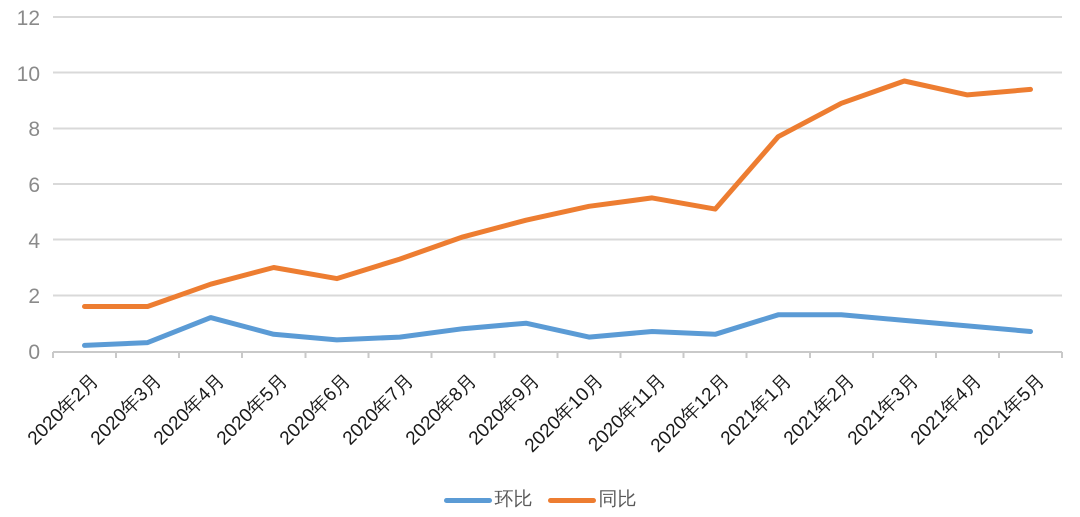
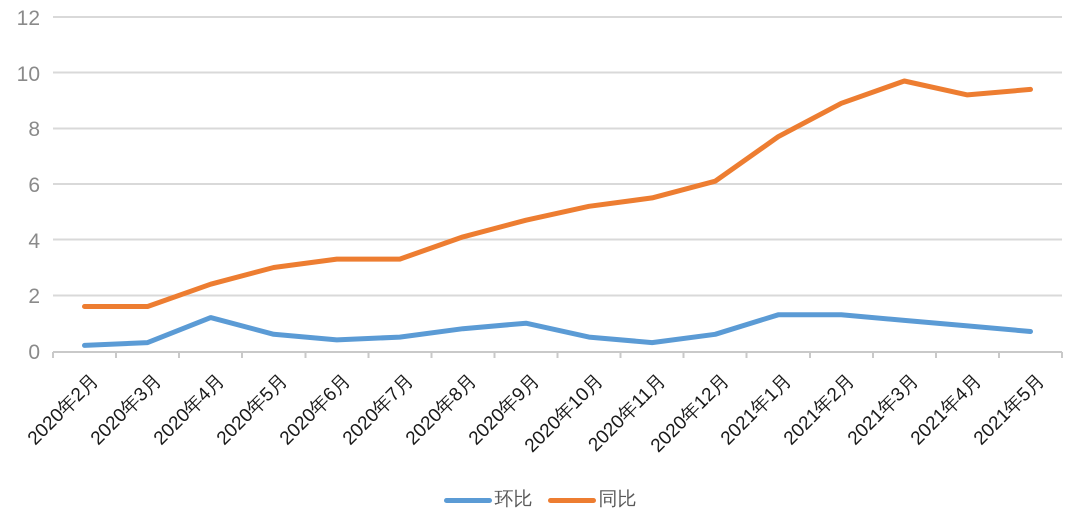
同比/2020年6月: 2.6 -> 3.3
环比/2020年11月: 0.7 -> 0.3
同比/2020年12月: 5.1 -> 6.1
